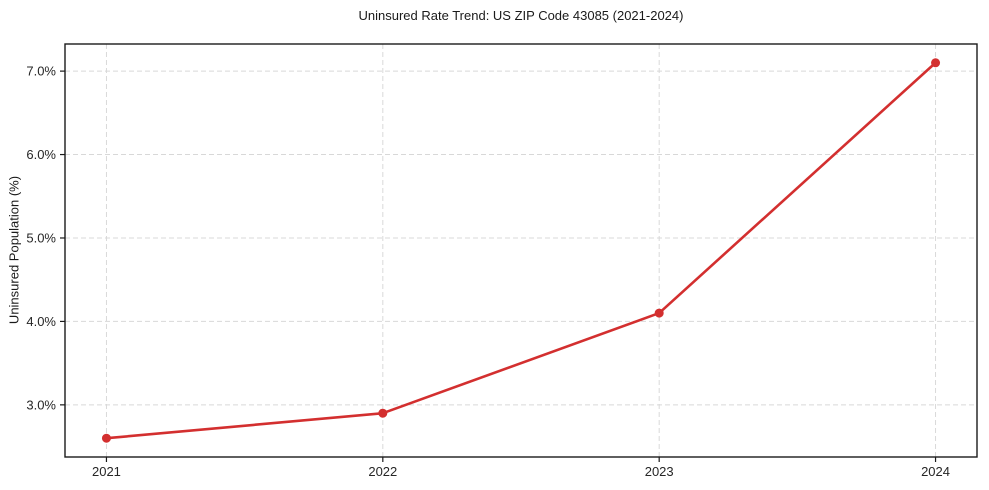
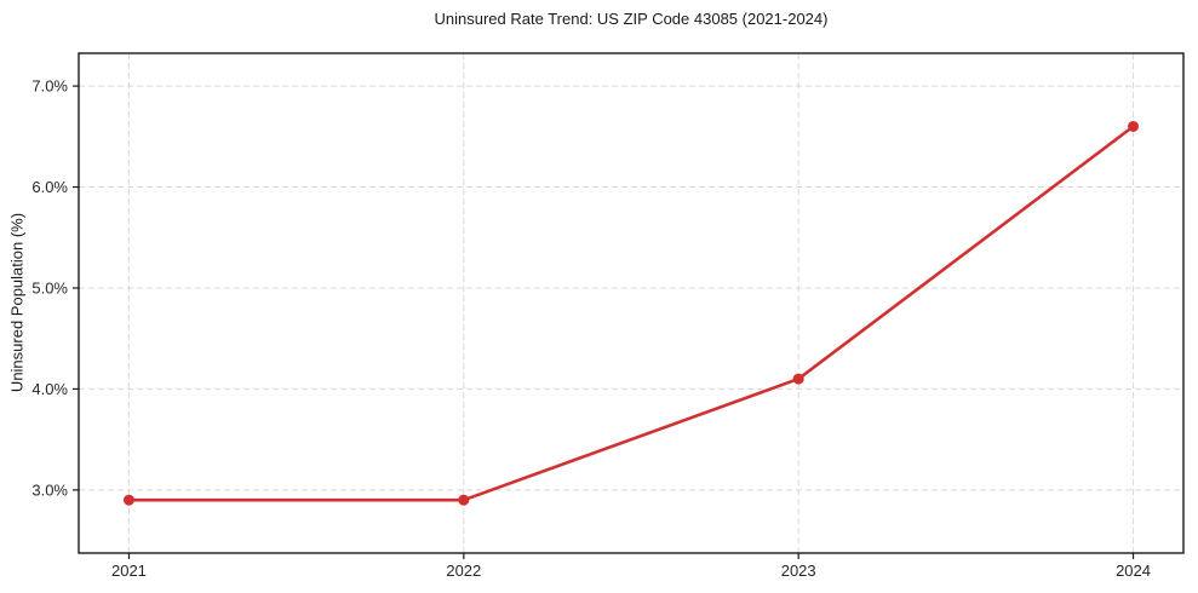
2021: 2.6% -> 2.9%
2024: 7.1% -> 6.6%
